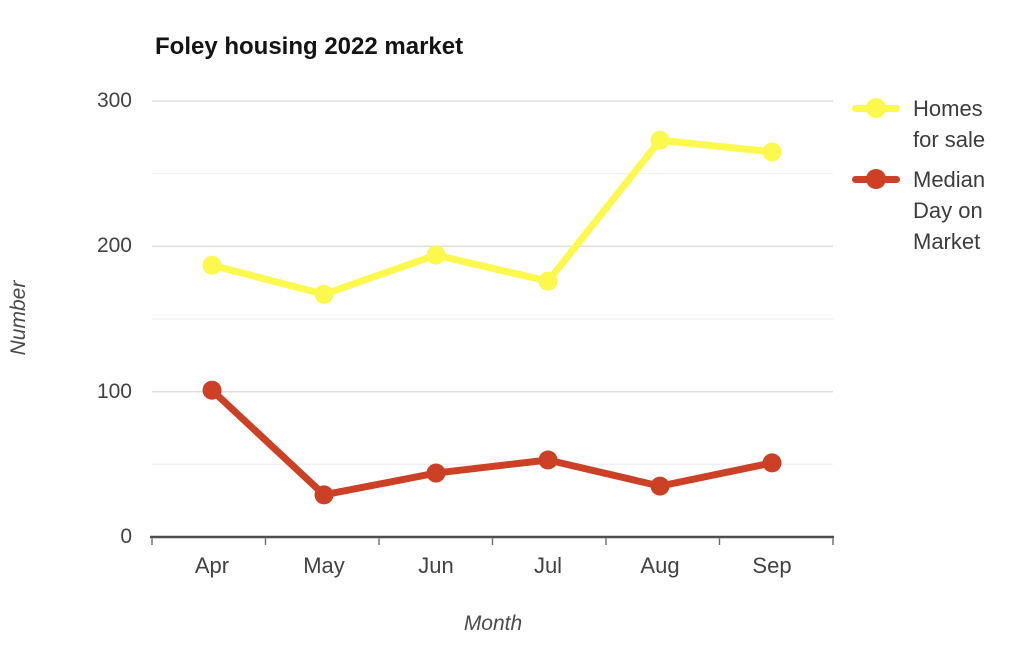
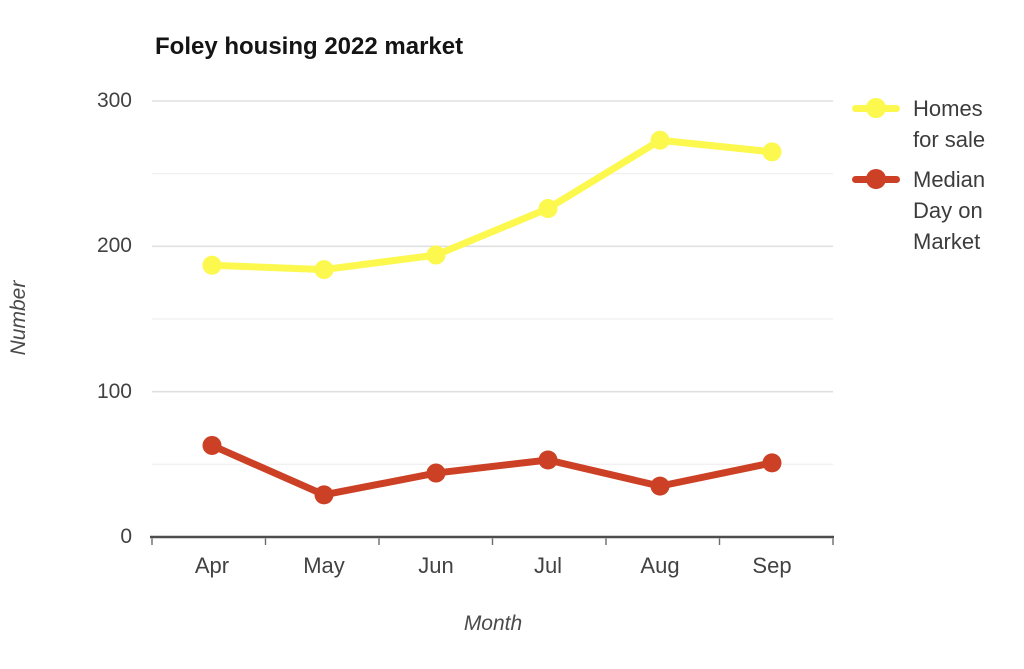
Median Day on Market/Apr: 101 -> 63
Homes for sale/May: 167 -> 184
Homes for sale/Jul: 176 -> 226
